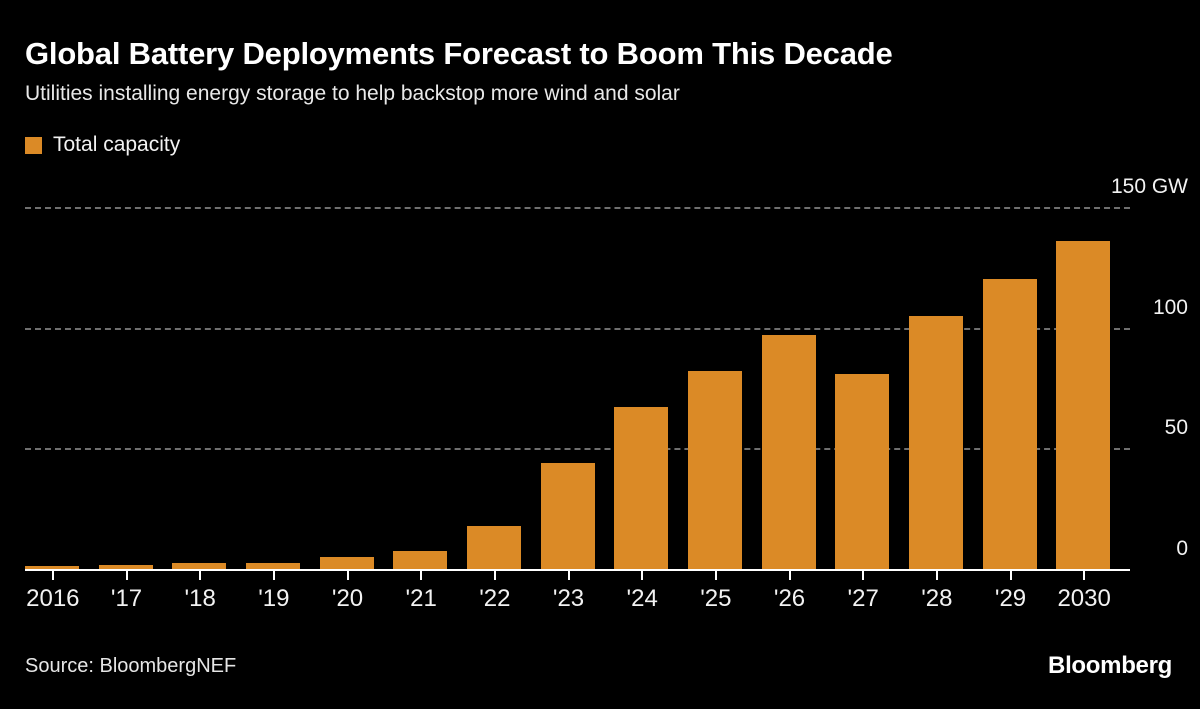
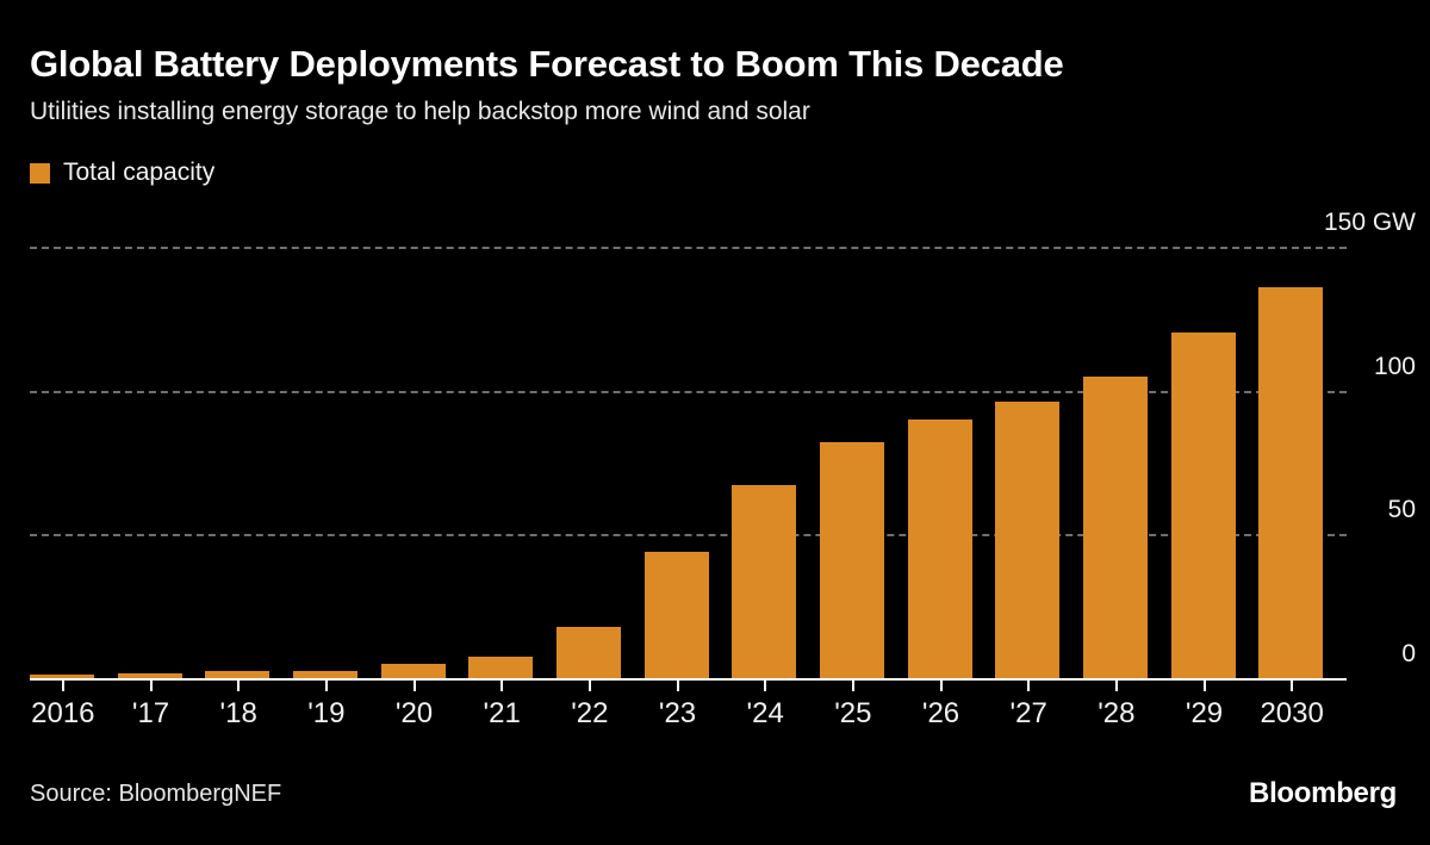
'26: 97 -> 90
'27: 81 -> 96
